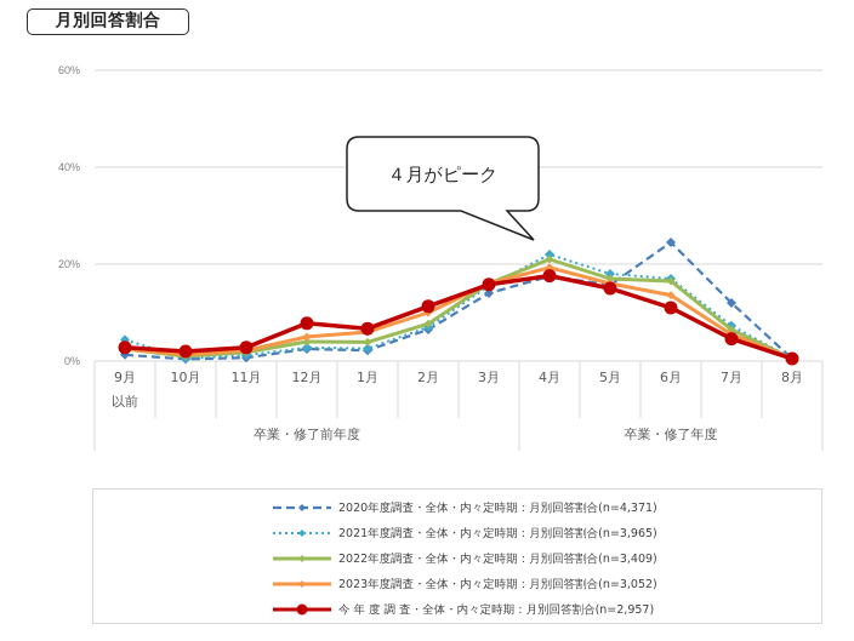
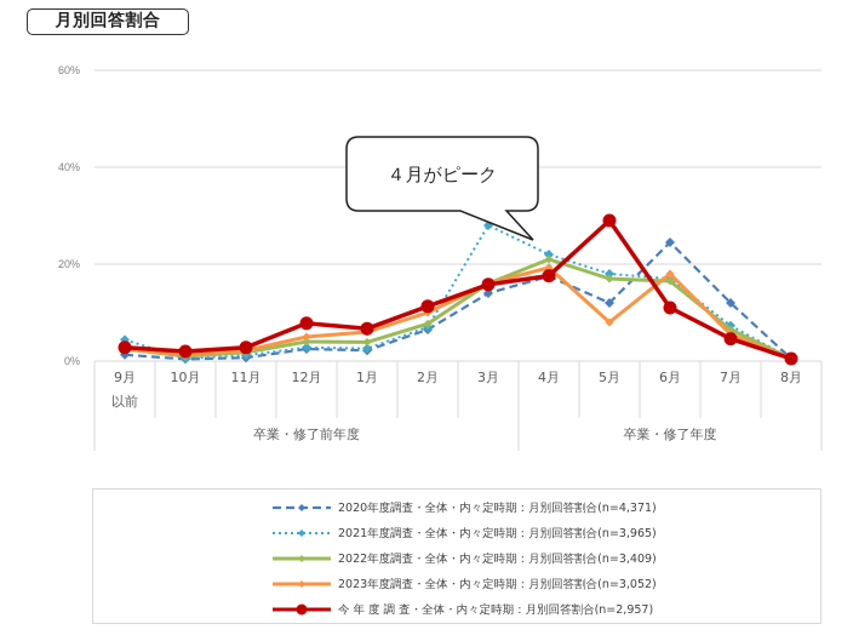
2021年度調査・全体・内々定時期：月別回答割合(n=3,965)/3月: 16% -> 28%
2020年度調査・全体・内々定時期：月別回答割合(n=4,371)/5月: 16% -> 12%
2023年度調査・全体・内々定時期：月別回答割合(n=3,052)/5月: 16% -> 8%
今 年 度 調 査・全体・内々定時期：月別回答割合(n=2,957)/5月: 15% -> 29%
2023年度調査・全体・内々定時期：月別回答割合(n=3,052)/6月: 14% -> 18%
